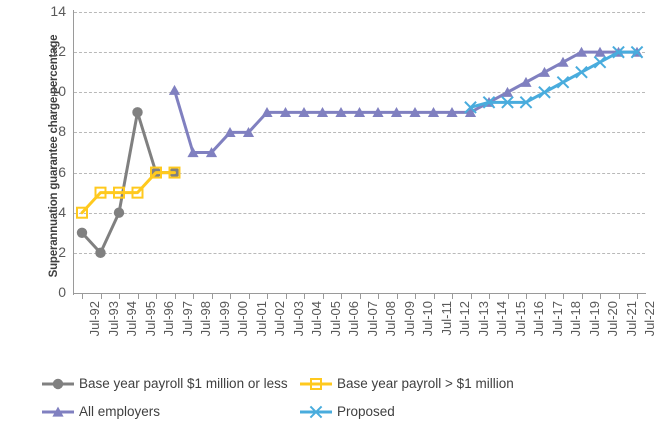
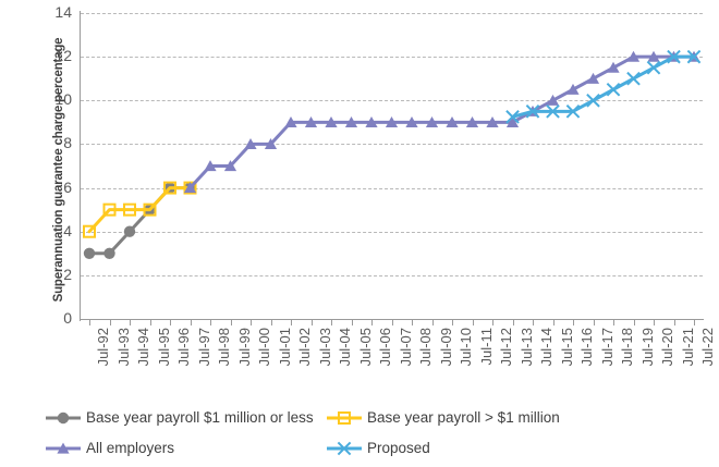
Base year payroll $1 million or less/Jul-93: 2 -> 3
Base year payroll $1 million or less/Jul-95: 9 -> 5
All employers/Jul-97: 10.1 -> 6.0
